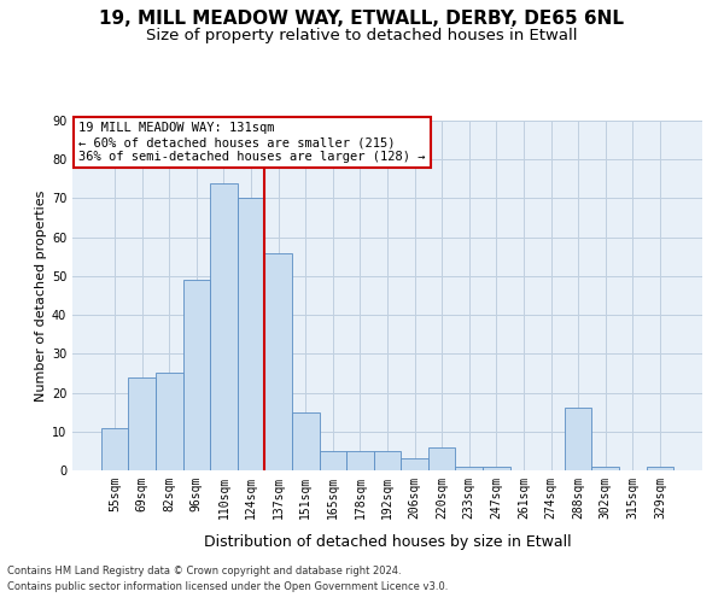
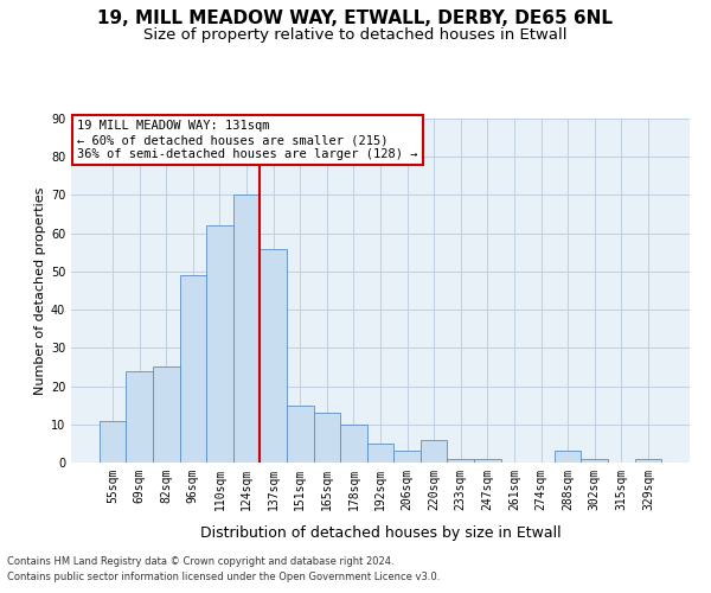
110sqm: 74 -> 62
165sqm: 5 -> 13
178sqm: 5 -> 10
288sqm: 16 -> 3
